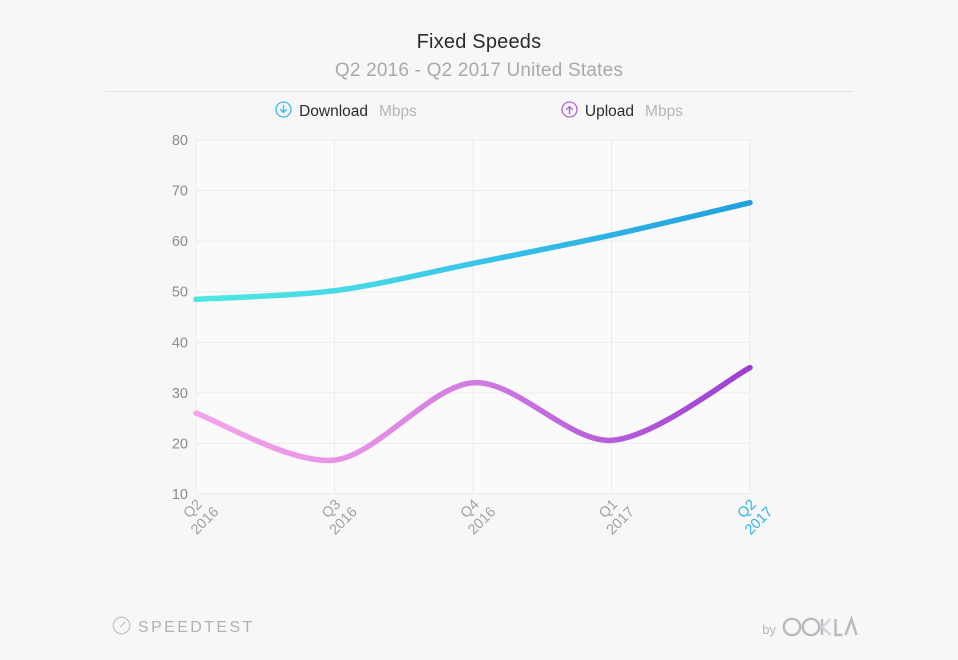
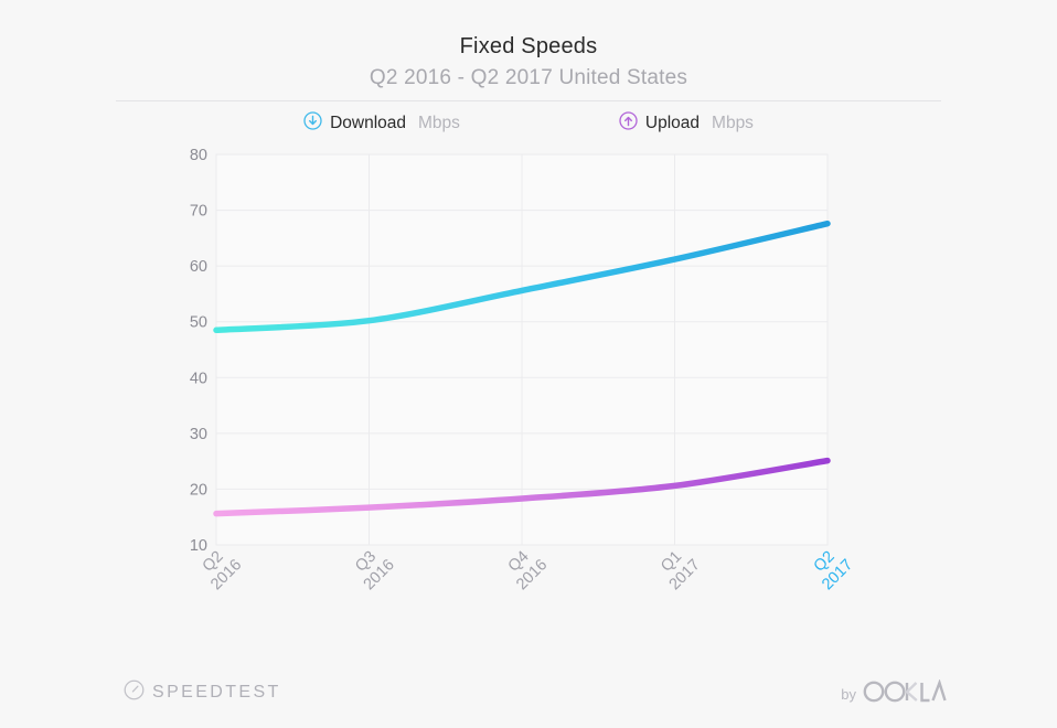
Upload Mbps/Q2 2016: 26 -> 16
Upload Mbps/Q4 2016: 32 -> 18
Upload Mbps/Q2 2017: 35 -> 25
